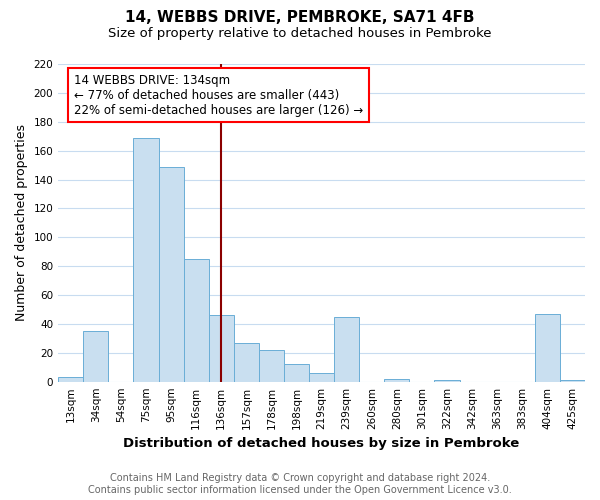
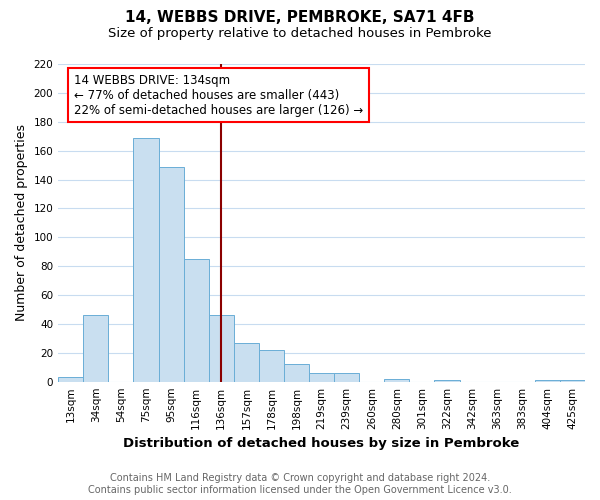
34sqm: 35 -> 46
239sqm: 45 -> 6
404sqm: 47 -> 1
